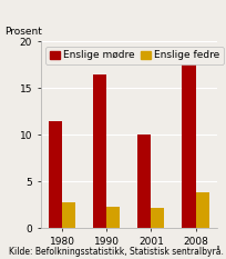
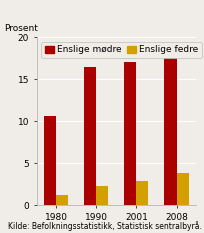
Enslige mødre/1980: 11.4 -> 10.6
Enslige fedre/1980: 2.8 -> 1.2
Enslige mødre/2001: 10.0 -> 17.0
Enslige fedre/2001: 2.2 -> 2.9
